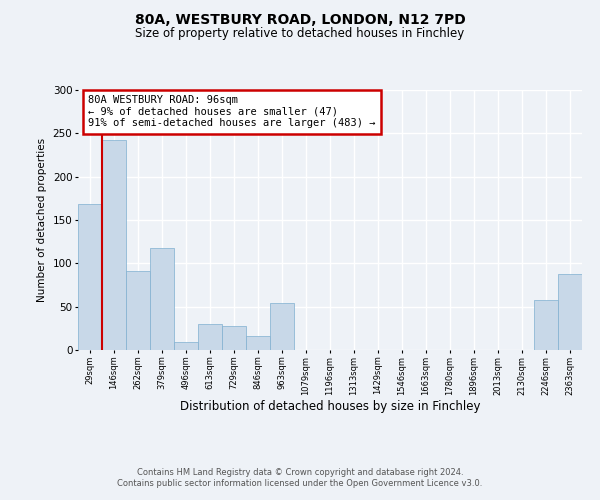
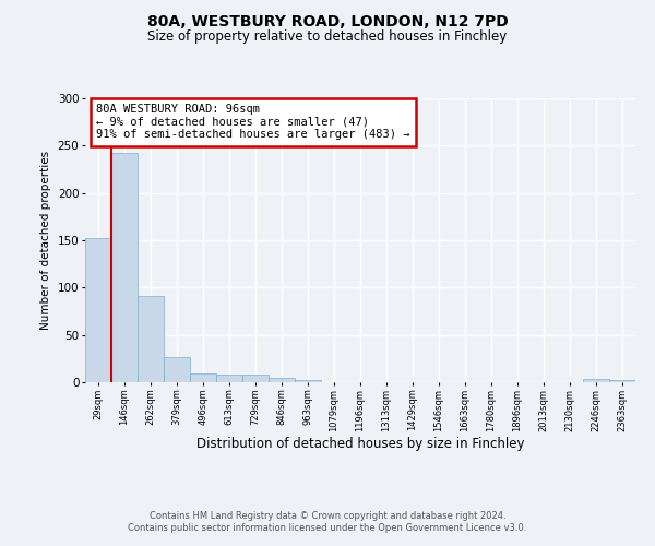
29sqm: 168 -> 152
379sqm: 118 -> 27
613sqm: 30 -> 8
729sqm: 28 -> 8
846sqm: 16 -> 5
963sqm: 54 -> 2
2246sqm: 58 -> 3
2363sqm: 88 -> 2
